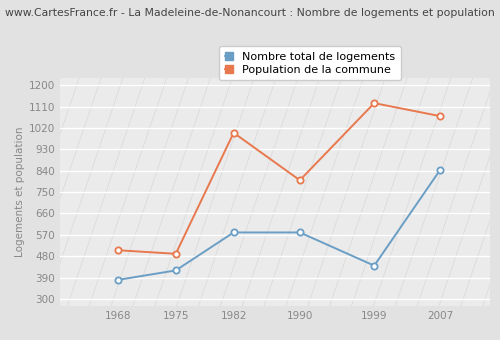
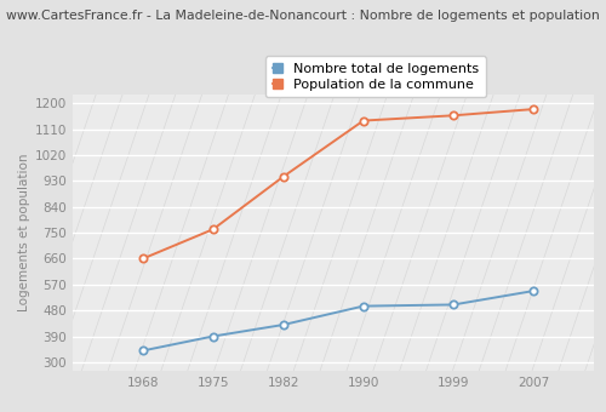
Nombre total de logements/1968: 380 -> 340
Population de la commune/1968: 505 -> 660
Nombre total de logements/1975: 420 -> 390
Population de la commune/1975: 490 -> 762
Nombre total de logements/1982: 580 -> 430
Population de la commune/1982: 1000 -> 945
Nombre total de logements/1990: 580 -> 495
Population de la commune/1990: 800 -> 1140
Nombre total de logements/1999: 440 -> 500
Population de la commune/1999: 1125 -> 1158
Nombre total de logements/2007: 845 -> 548
Population de la commune/2007: 1070 -> 1180
